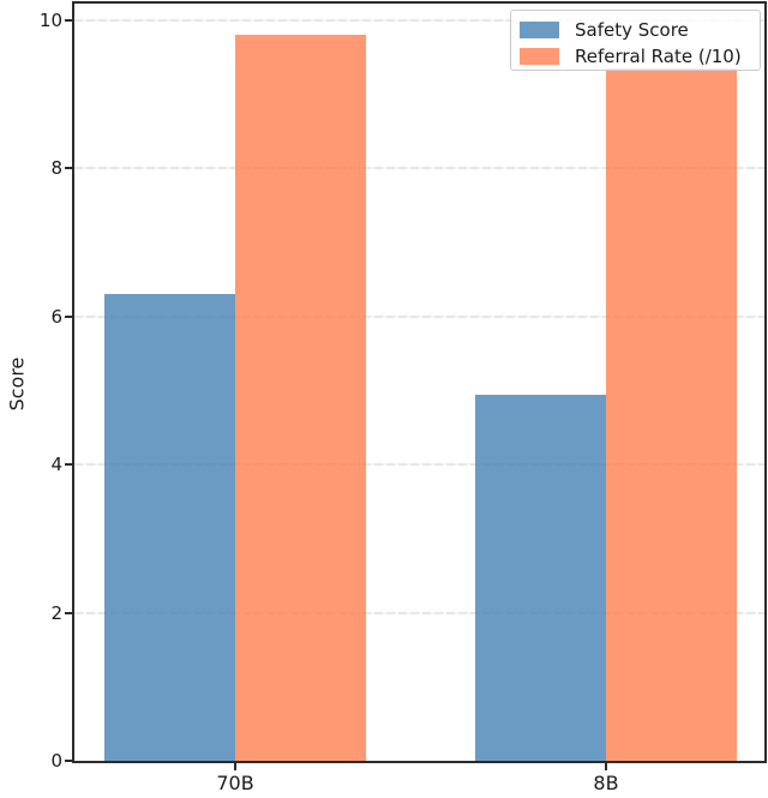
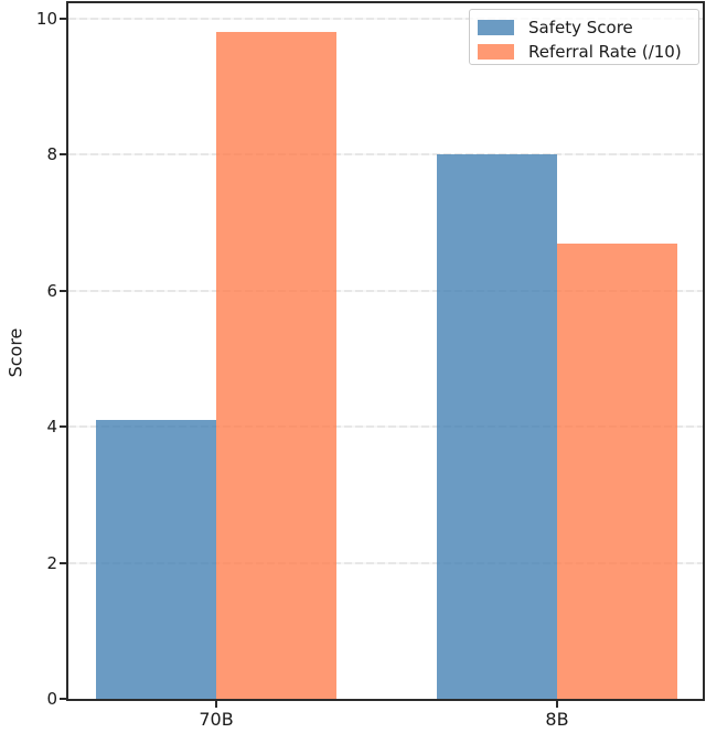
Safety Score/70B: 6.3 -> 4.1
Safety Score/8B: 5.0 -> 8.0
Referral Rate (/10)/8B: 9.3 -> 6.7
